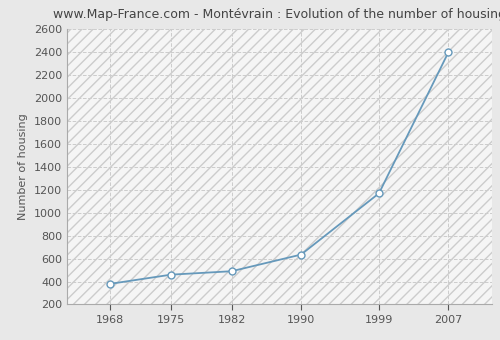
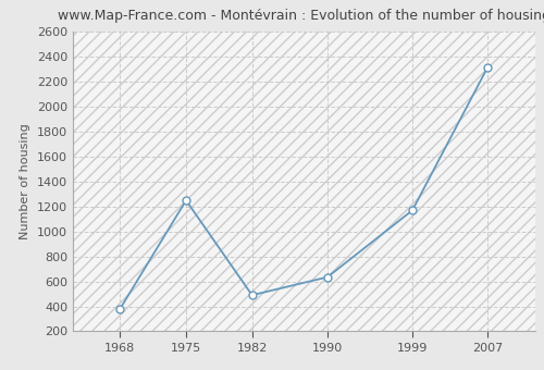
1975: 460 -> 1250
2007: 2400 -> 2320
